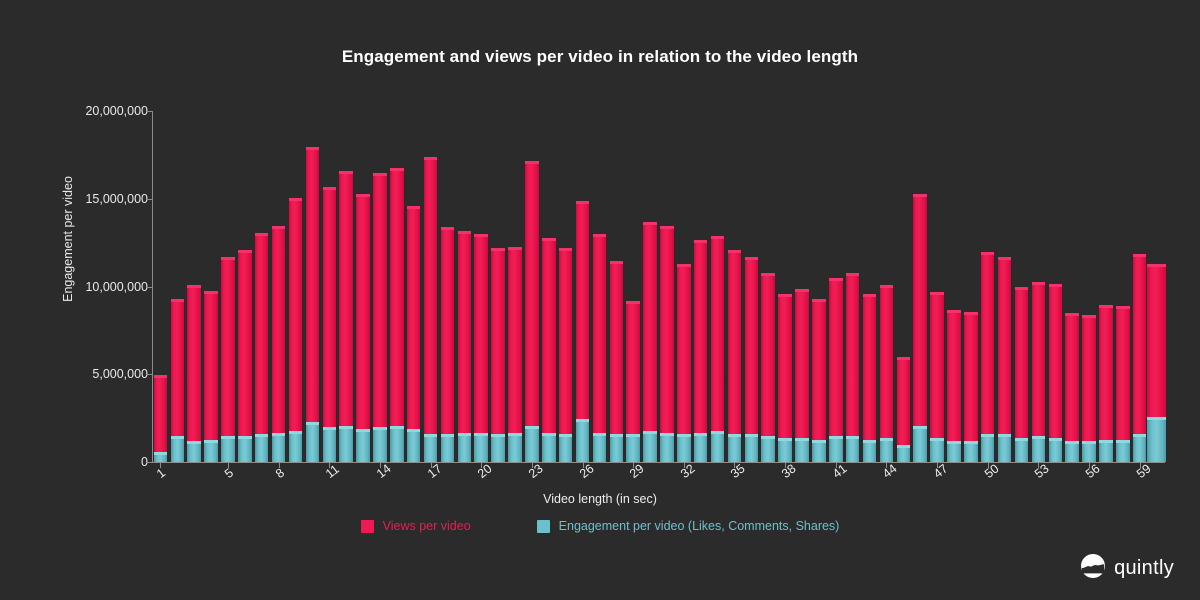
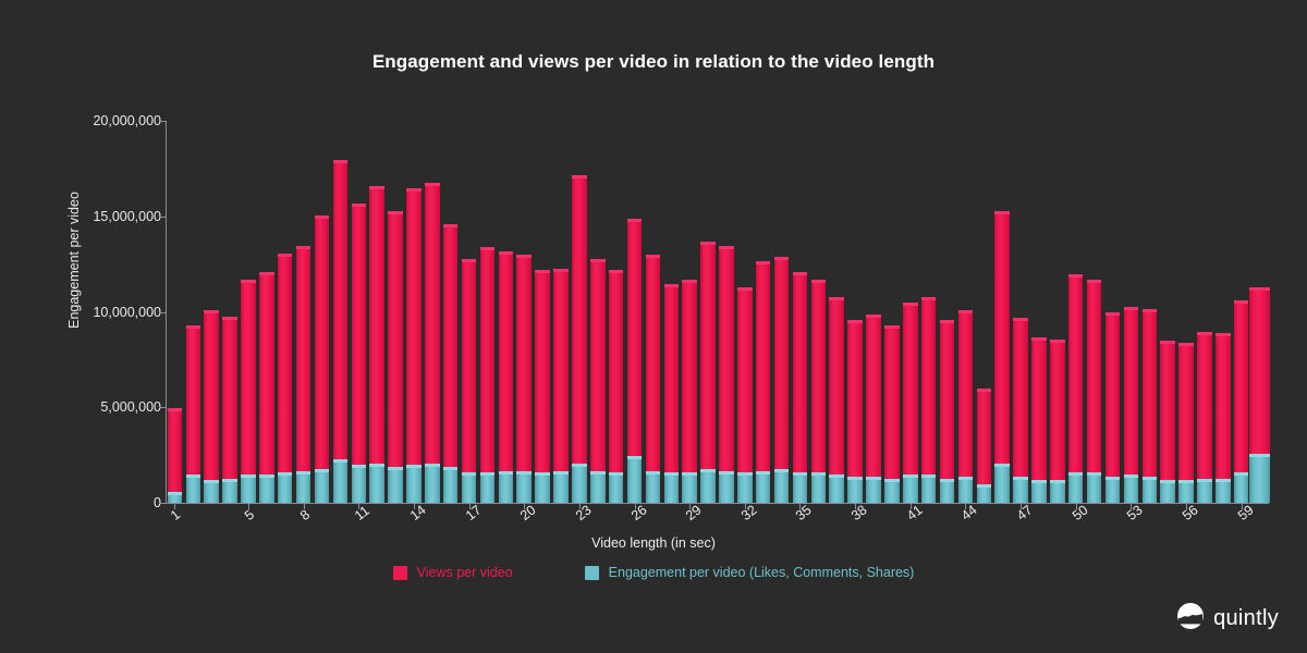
Views per video/17: 17200000 -> 12600000
Views per video/29: 9000000 -> 11500000
Views per video/59: 11700000 -> 10400000
